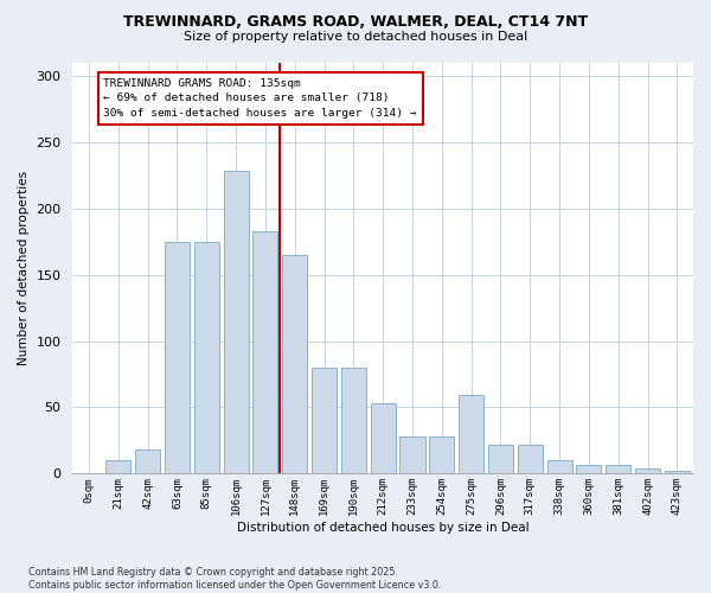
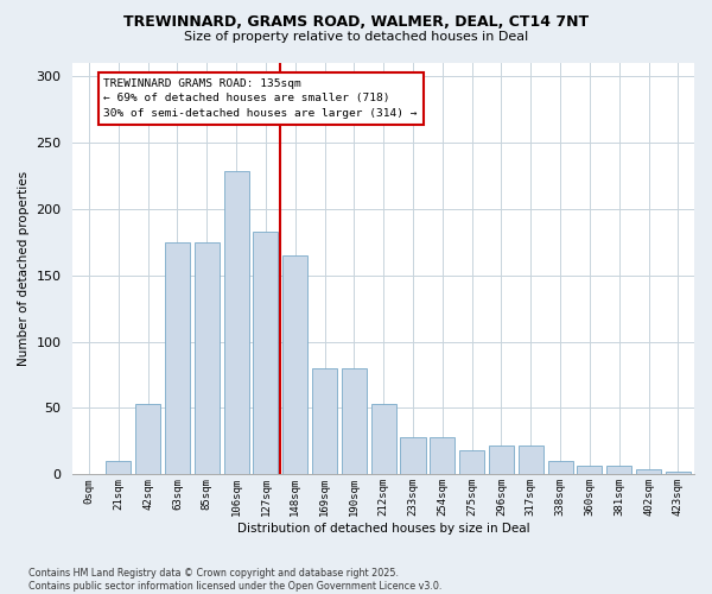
42sqm: 18 -> 53
275sqm: 59 -> 18
